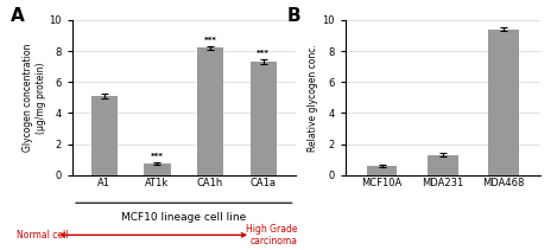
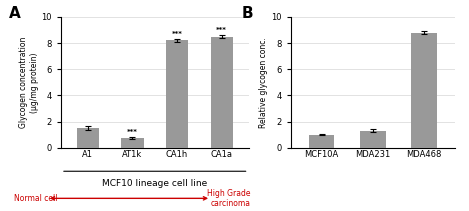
A1: 5.1 -> 1.5
CA1a: 7.3 -> 8.5
MCF10A: 0.6 -> 1.0
MDA468: 9.4 -> 8.8
